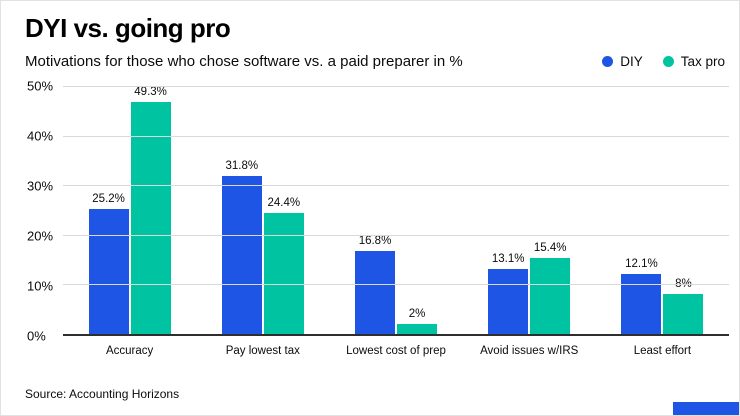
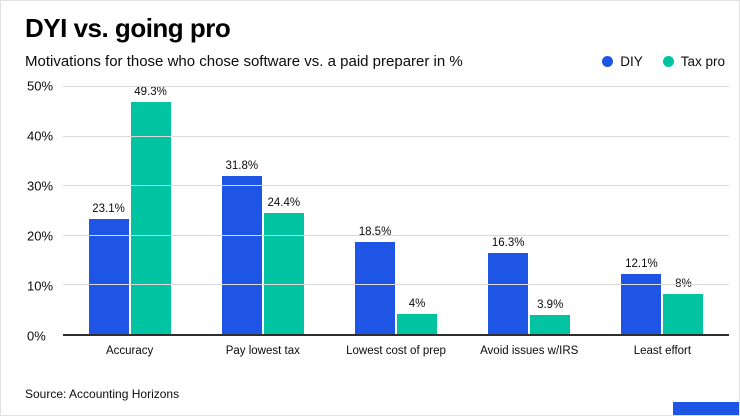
DIY/Accuracy: 25.2% -> 23.1%
DIY/Lowest cost of prep: 16.8% -> 18.5%
Tax pro/Lowest cost of prep: 2% -> 4%
DIY/Avoid issues w/IRS: 13.1% -> 16.3%
Tax pro/Avoid issues w/IRS: 15.4% -> 3.9%
